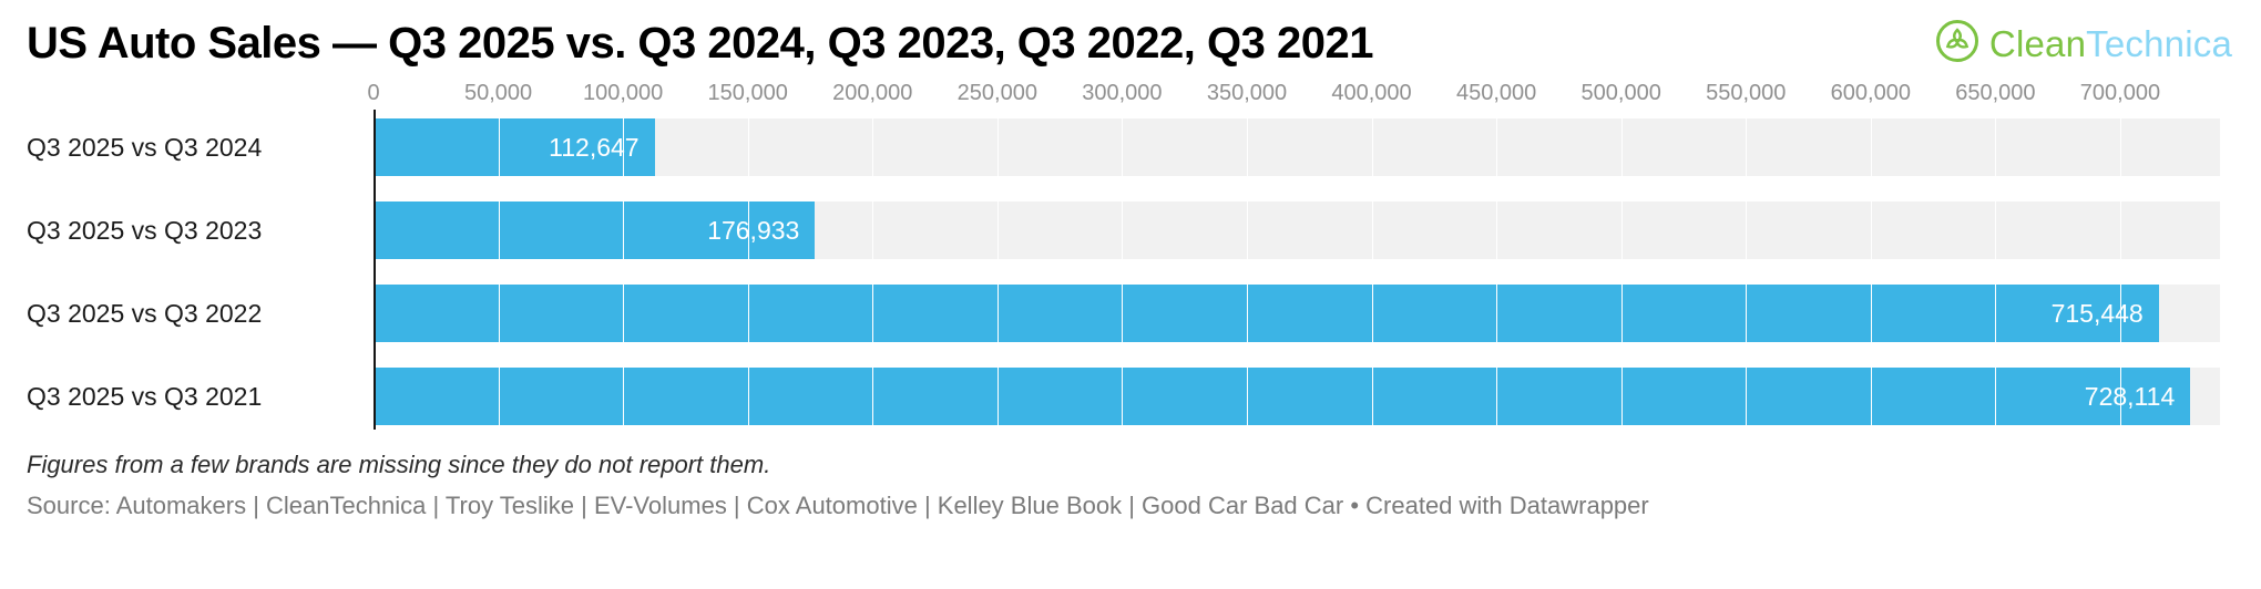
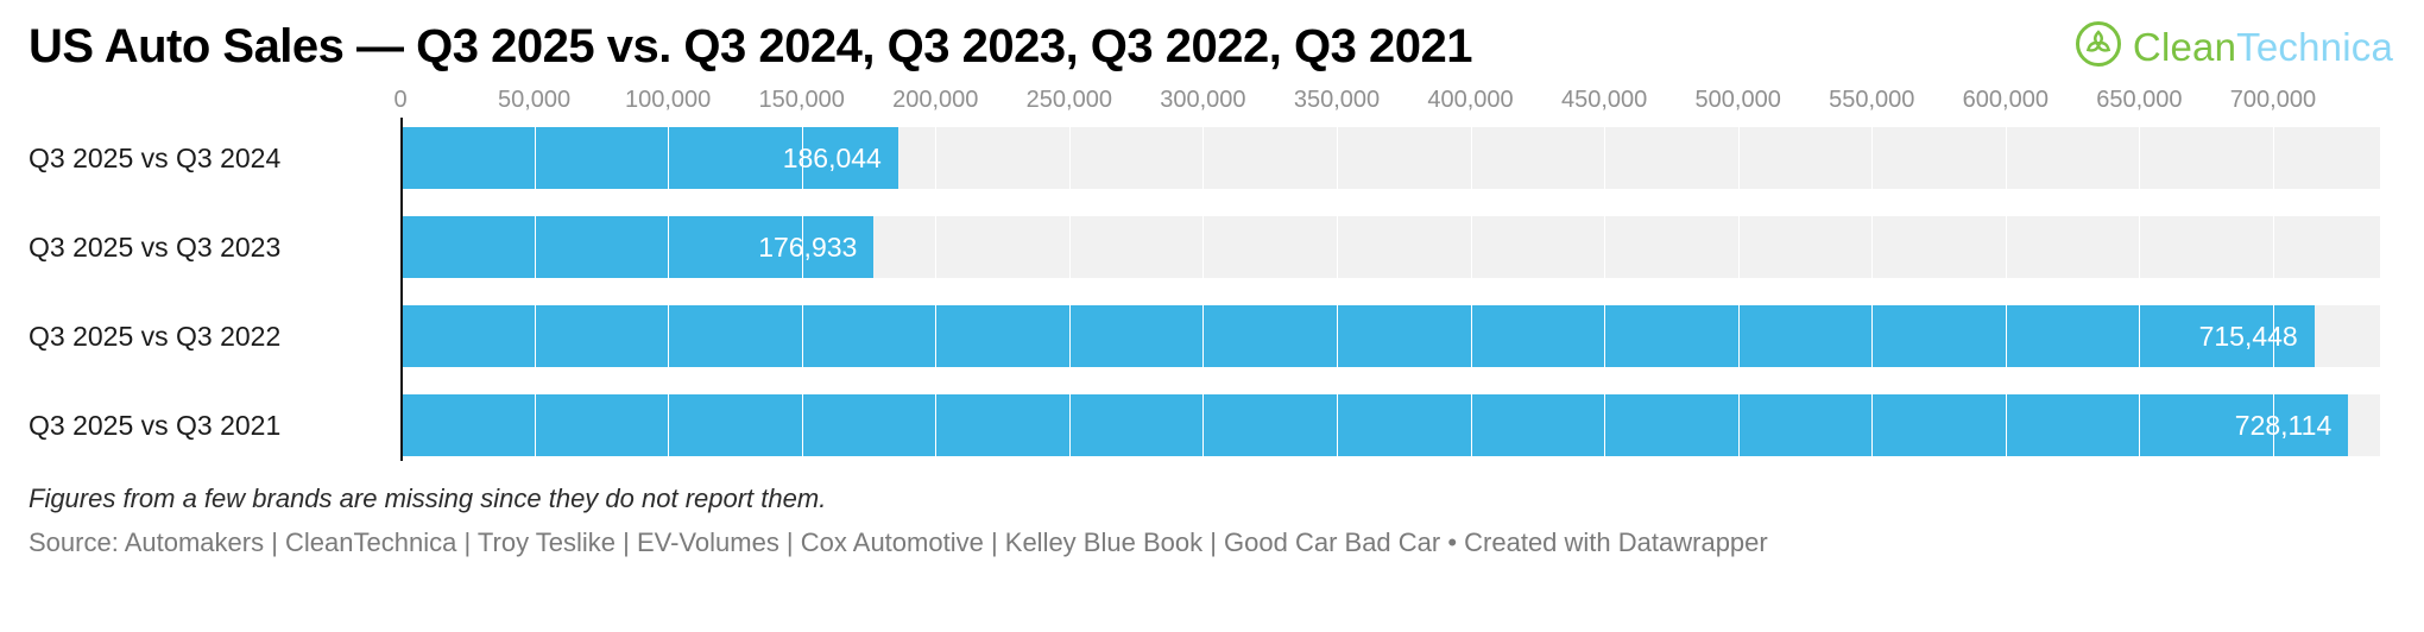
Q3 2025 vs Q3 2024: 112,647 -> 186,044
